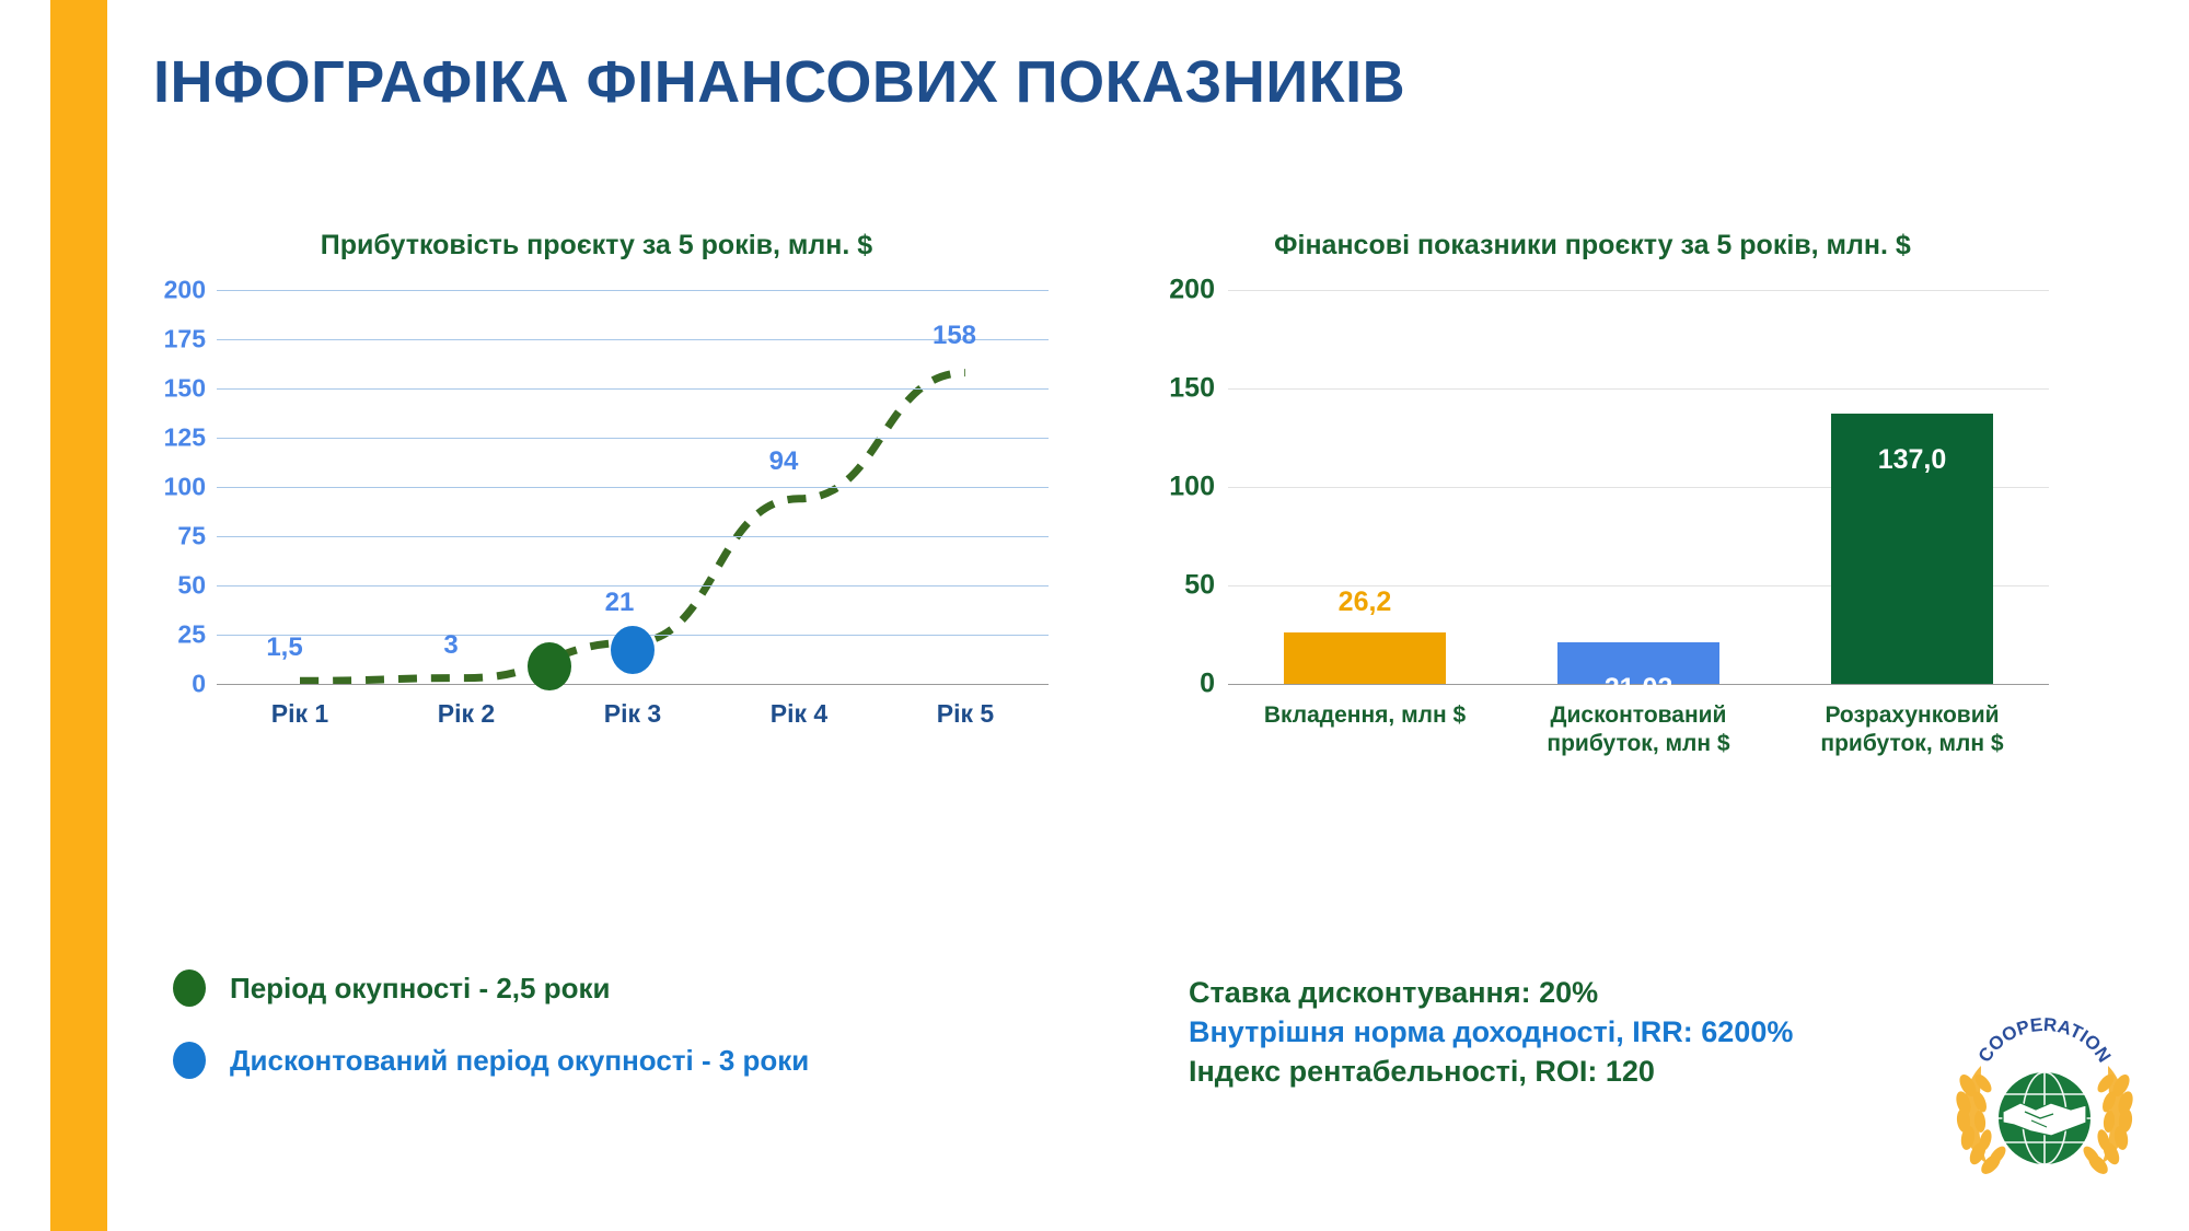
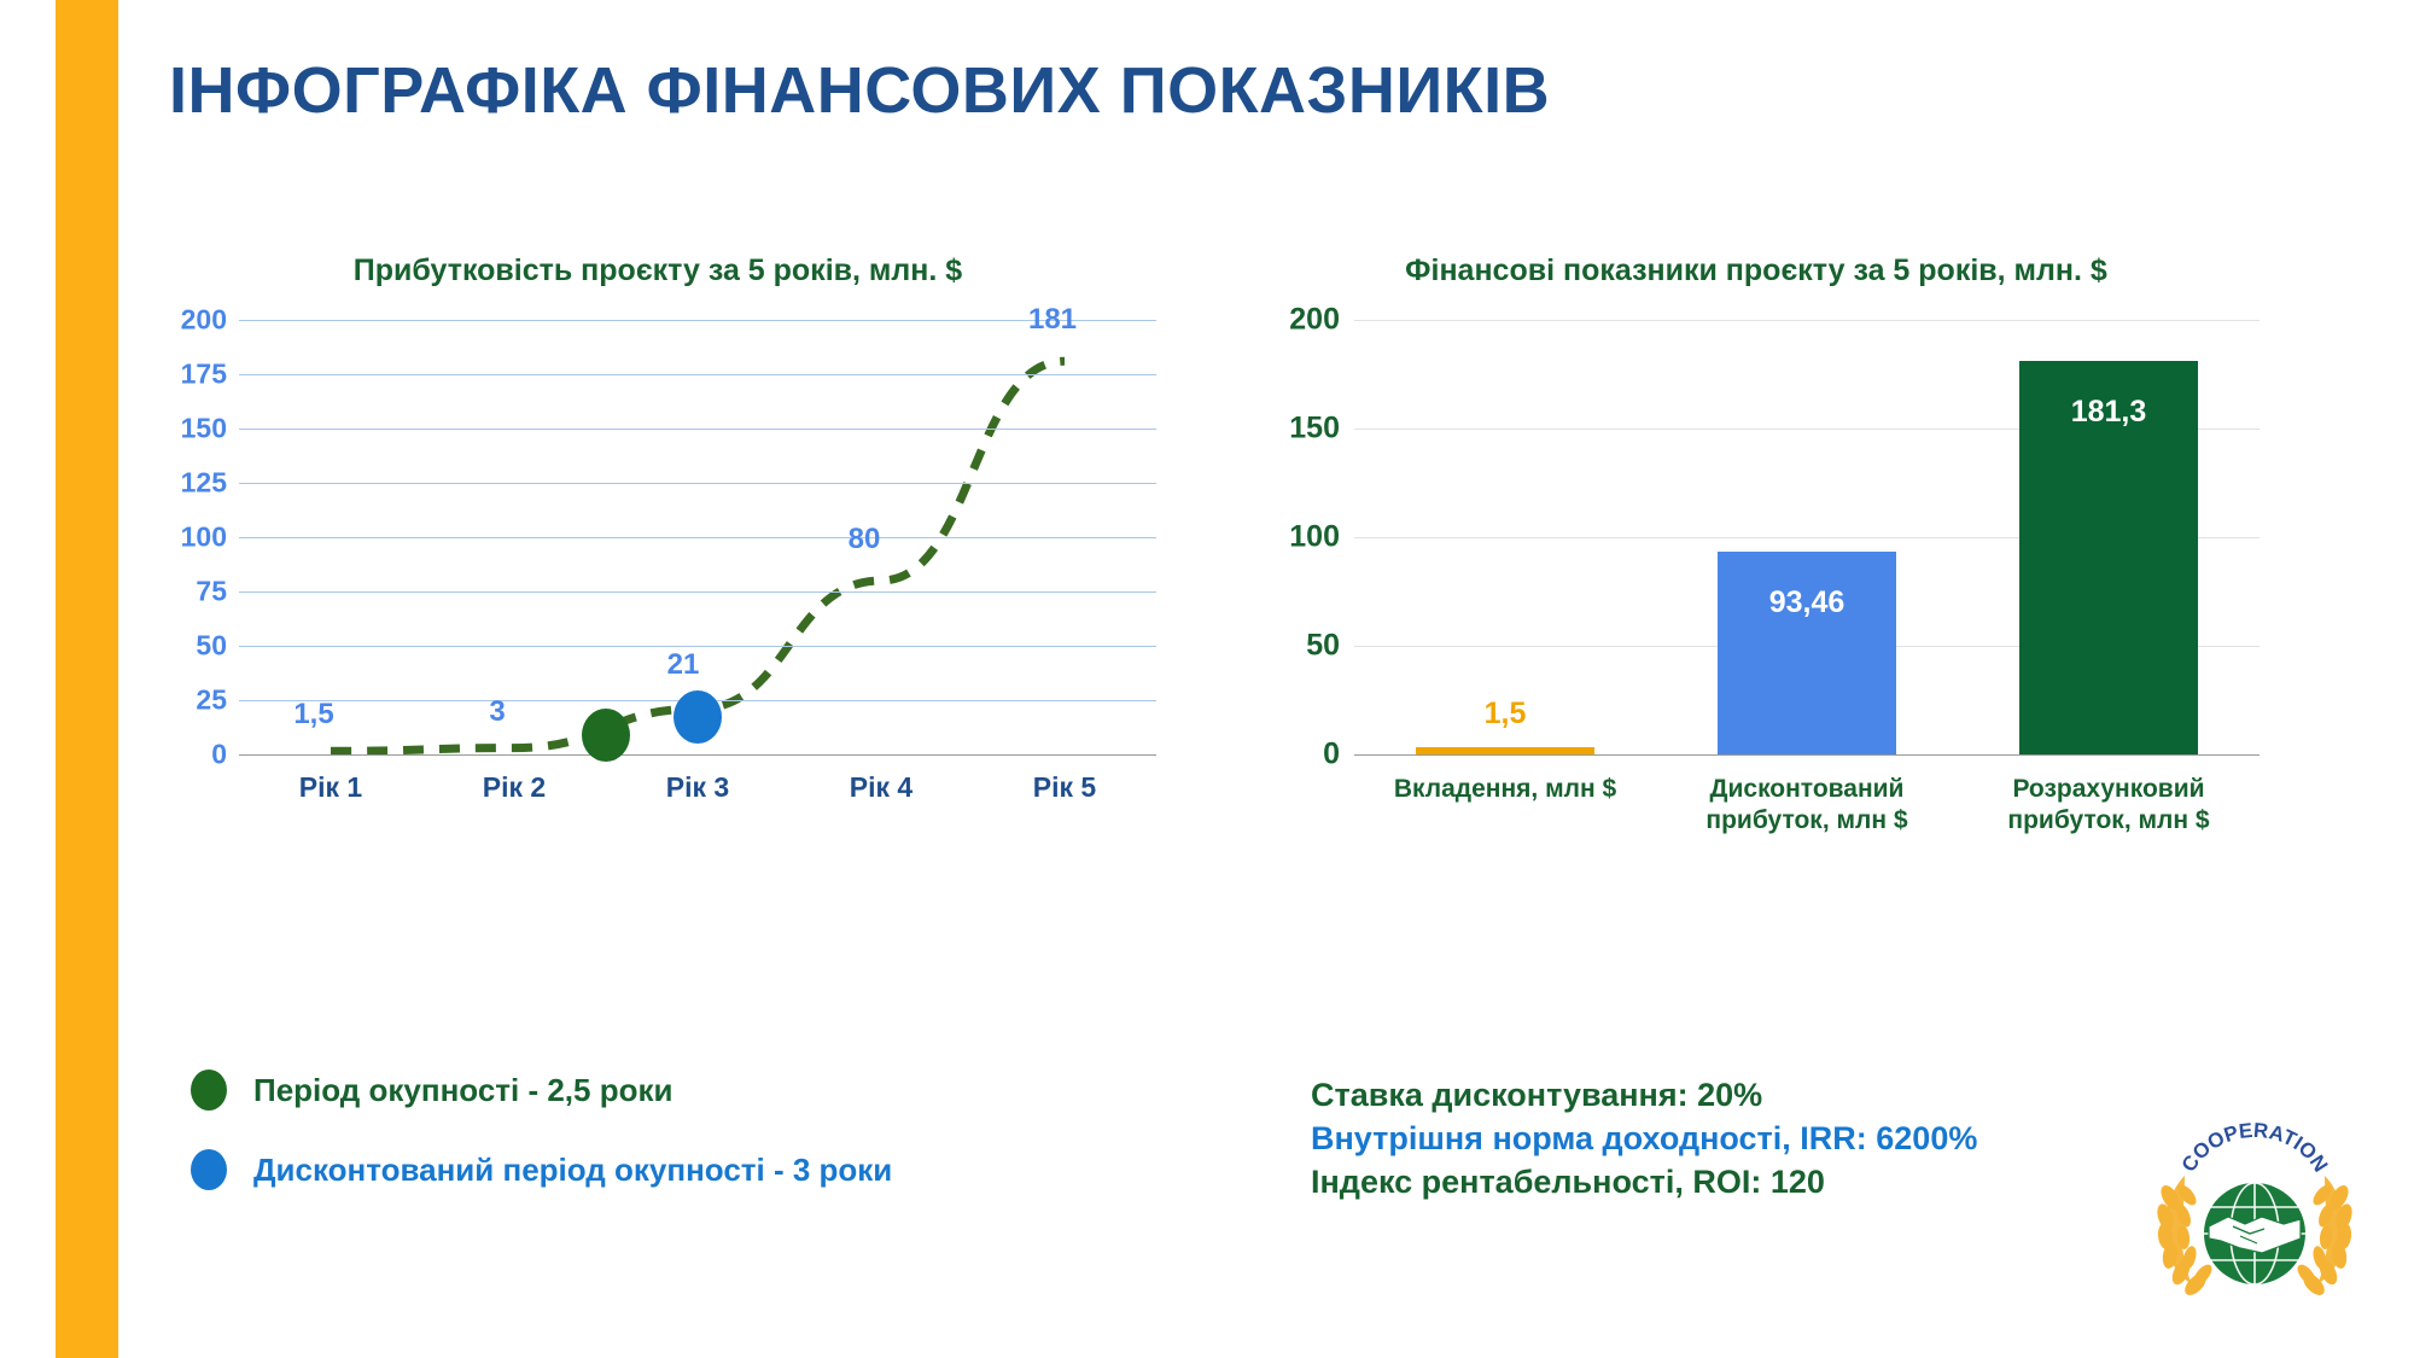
Прибутковість проєкту за 5 років, млн. $/Рік 4: 94 -> 80
Прибутковість проєкту за 5 років, млн. $/Рік 5: 158 -> 181
Фінансові показники проєкту за 5 років, млн. $/Вкладення, млн $: 26,2 -> 1,5
Фінансові показники проєкту за 5 років, млн. $/Дисконтований прибуток, млн $: 21,02 -> 93,46
Фінансові показники проєкту за 5 років, млн. $/Розрахунковий прибуток, млн $: 137,0 -> 181,3
